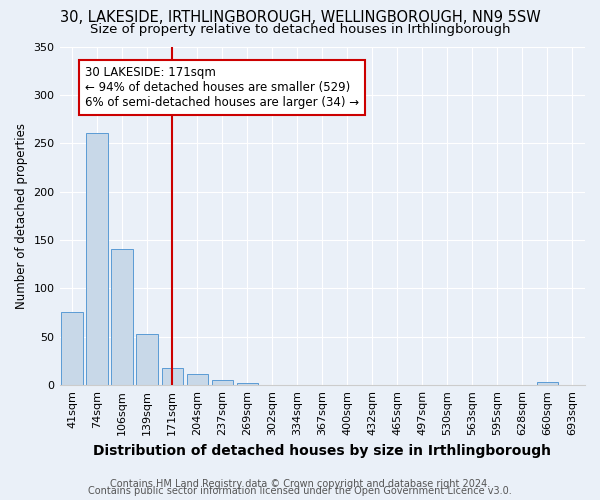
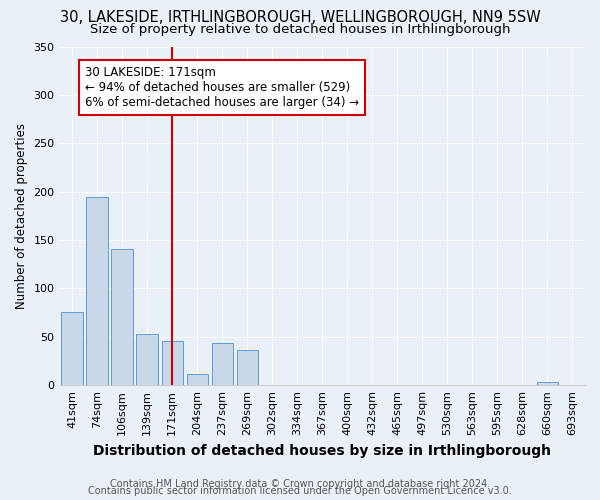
74sqm: 261 -> 194
171sqm: 18 -> 46
237sqm: 5 -> 44
269sqm: 2 -> 36
